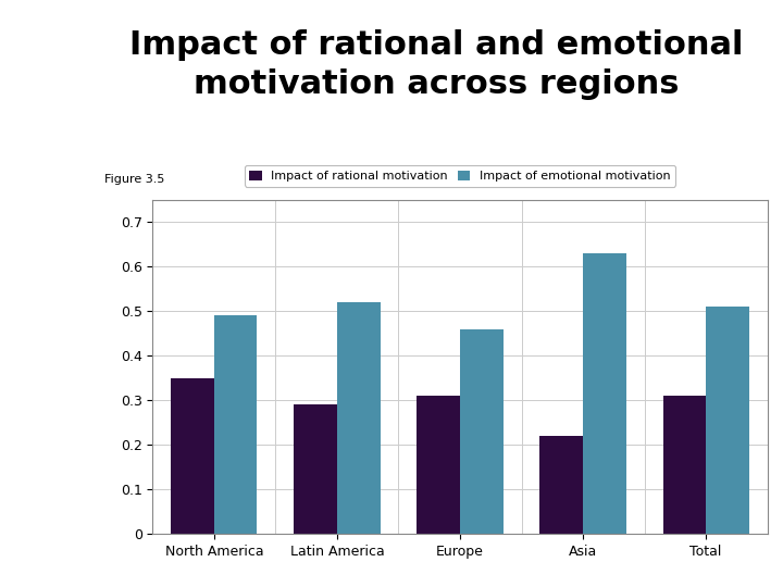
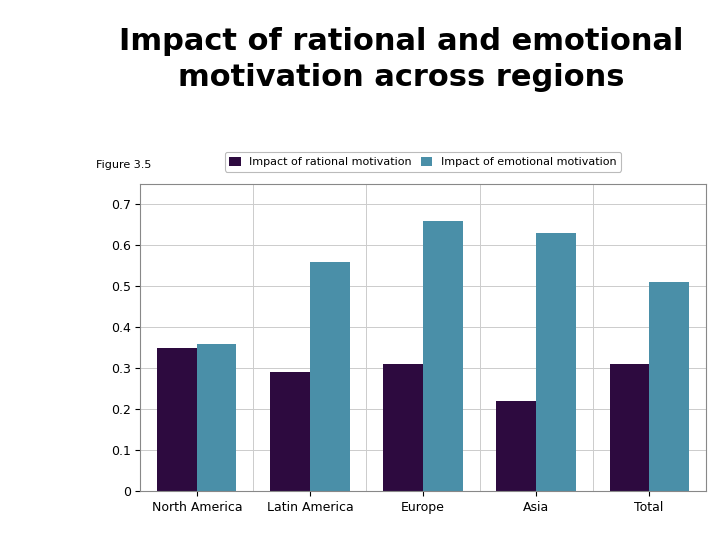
Impact of emotional motivation/North America: 0.49 -> 0.36
Impact of emotional motivation/Latin America: 0.52 -> 0.56
Impact of emotional motivation/Europe: 0.46 -> 0.66
